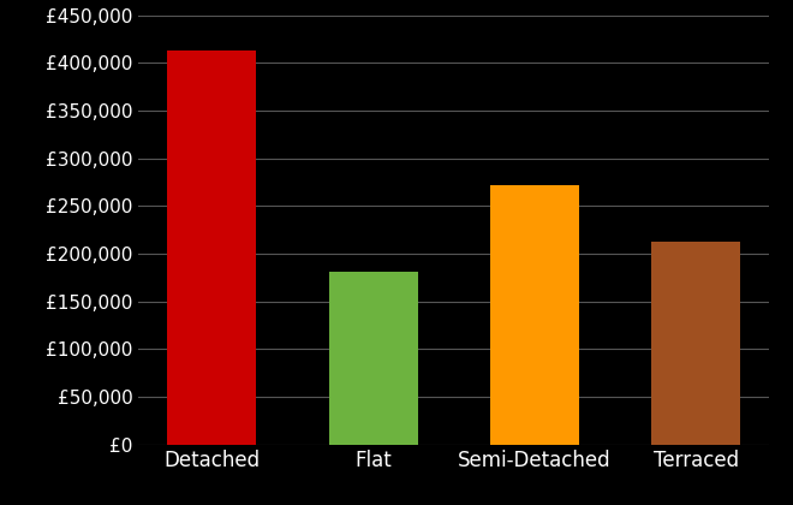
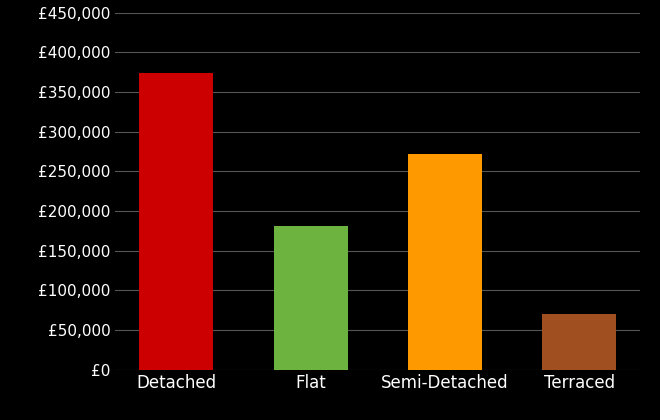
Detached: £413,000 -> £374,000
Terraced: £212,000 -> £70,000
